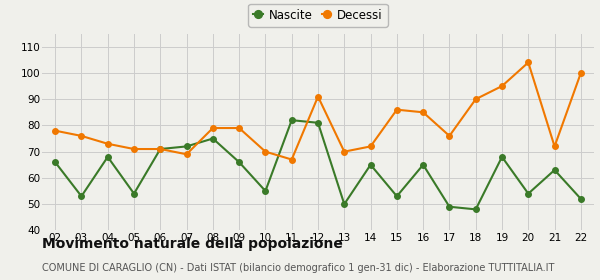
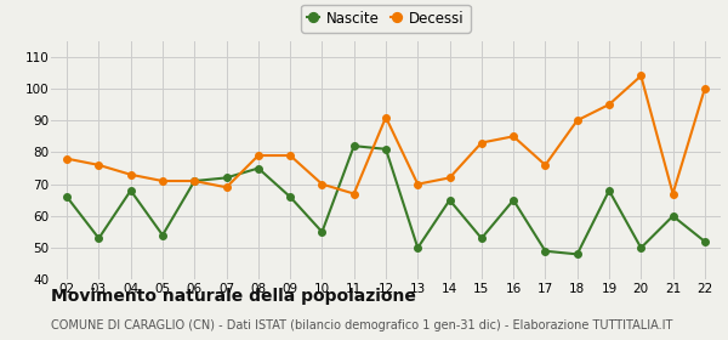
Decessi/15: 86 -> 83
Nascite/20: 54 -> 50
Nascite/21: 63 -> 60
Decessi/21: 72 -> 67
